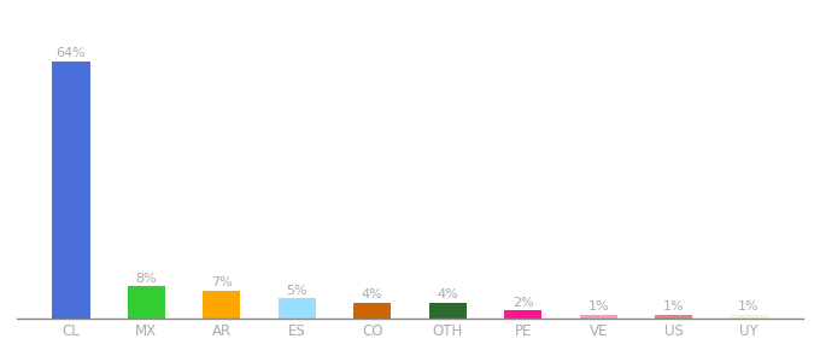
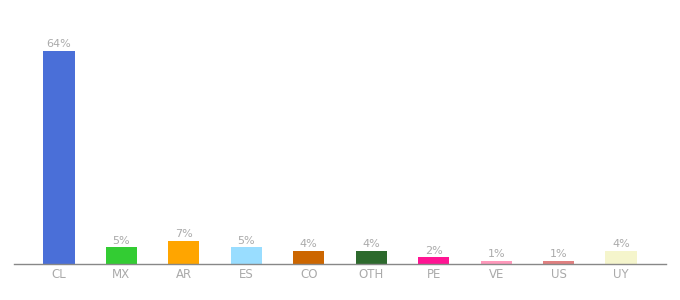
MX: 8% -> 5%
UY: 1% -> 4%
